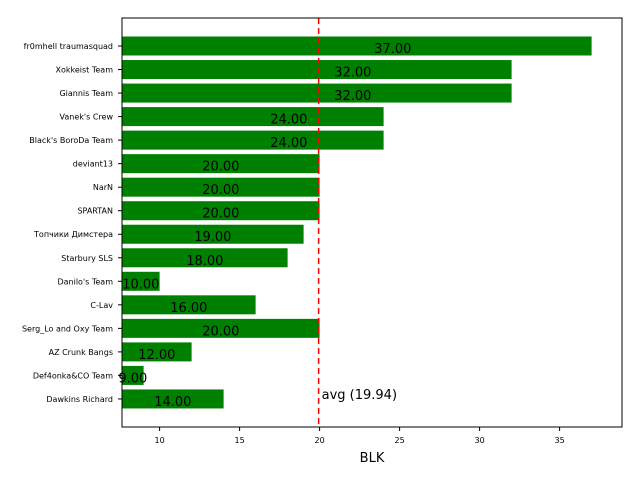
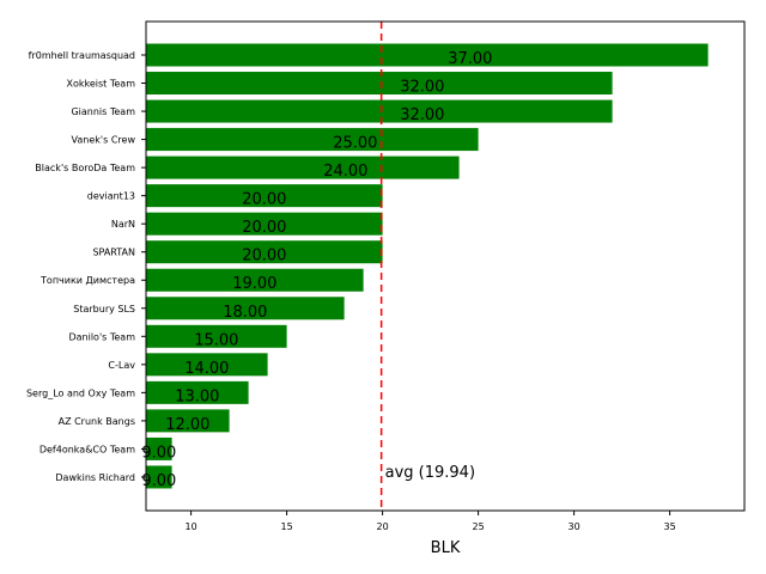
Vanek's Crew: 24.00 -> 25.00
Danilo's Team: 10.00 -> 15.00
C-Lav: 16.00 -> 14.00
Serg_Lo and Oxy Team: 20.00 -> 13.00
Dawkins Richard: 14.00 -> 9.00
